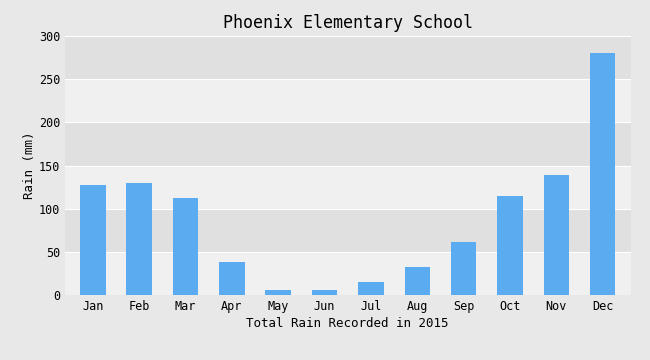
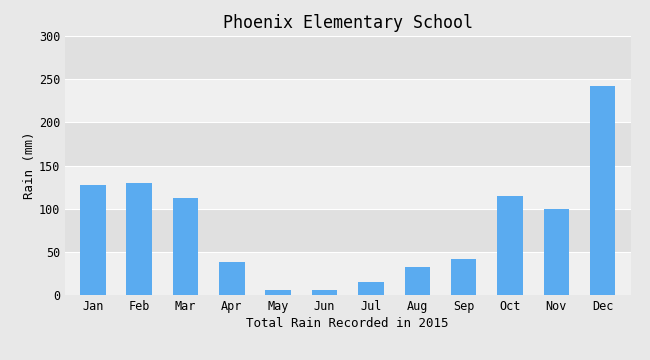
Sep: 61 -> 42
Nov: 139 -> 100
Dec: 280 -> 242
